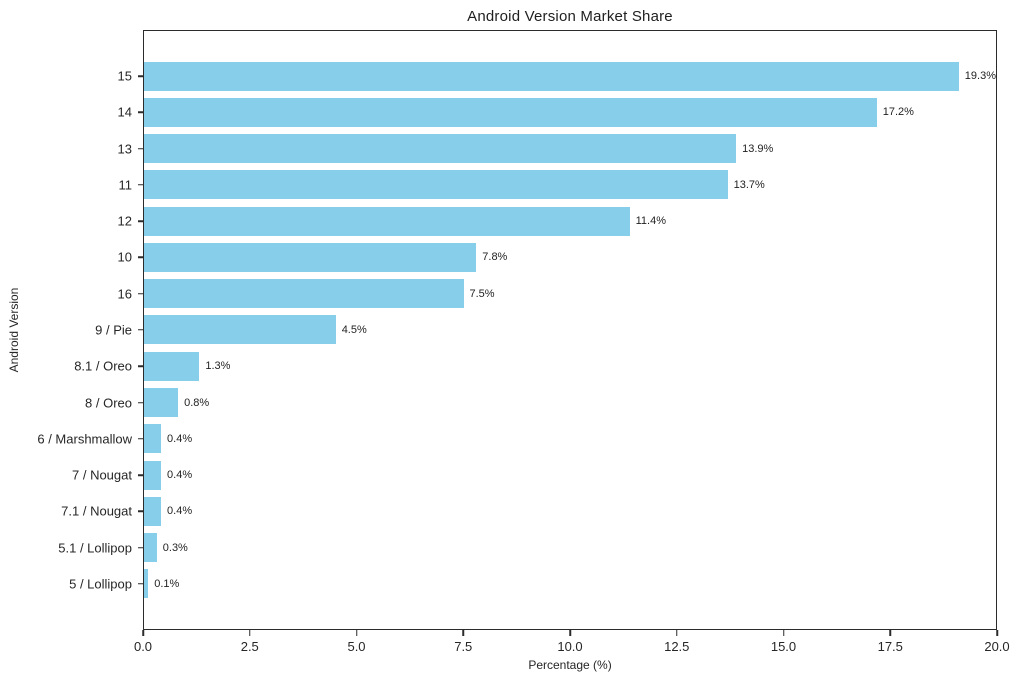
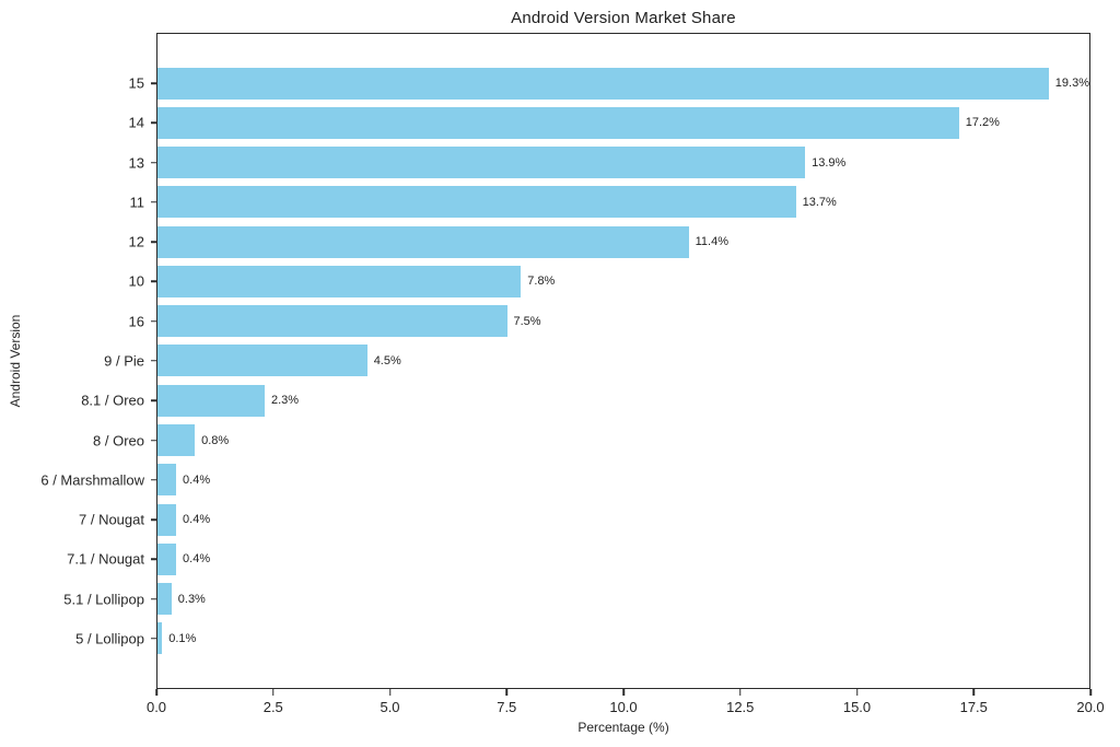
8.1 / Oreo: 1.3% -> 2.3%
